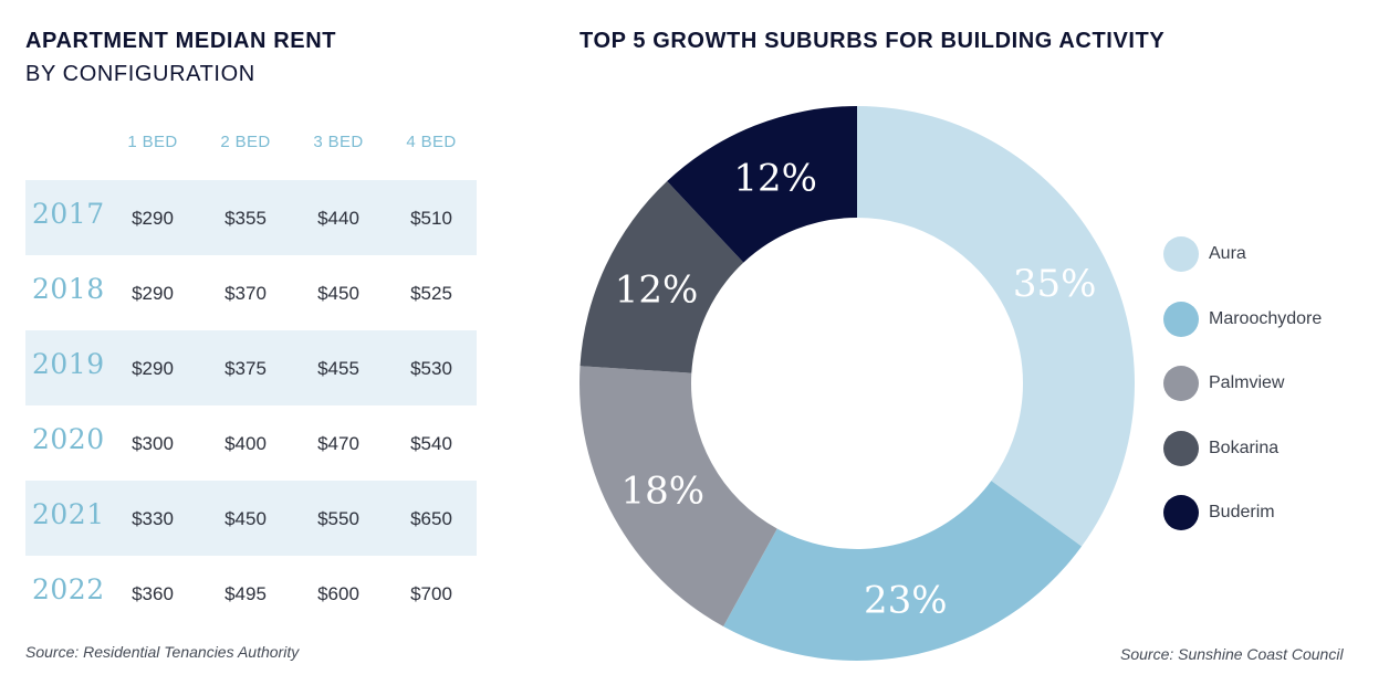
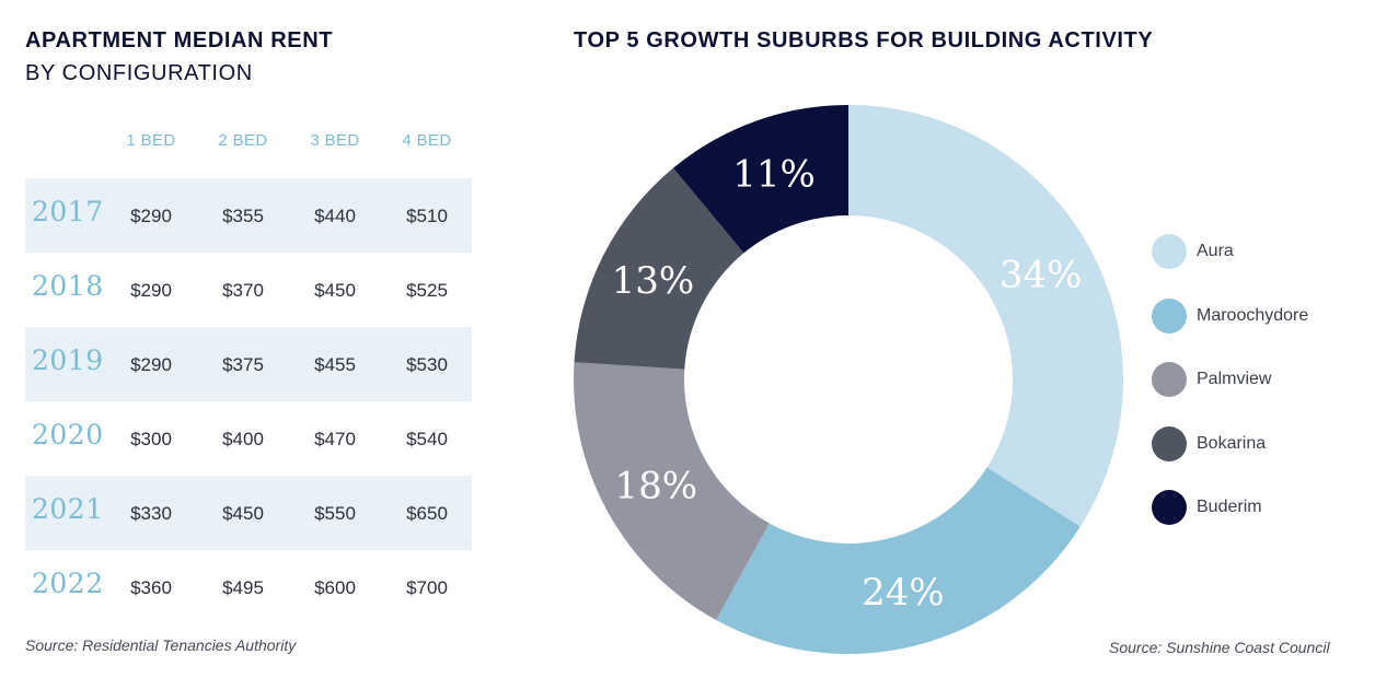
Aura: 35% -> 34%
Maroochydore: 23% -> 24%
Bokarina: 12% -> 13%
Buderim: 12% -> 11%
